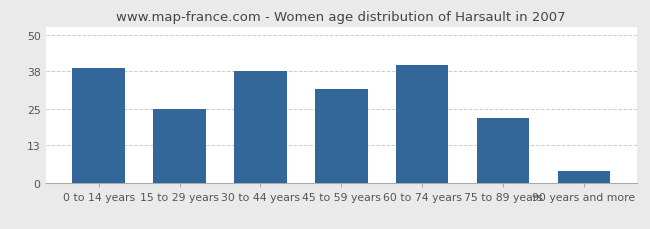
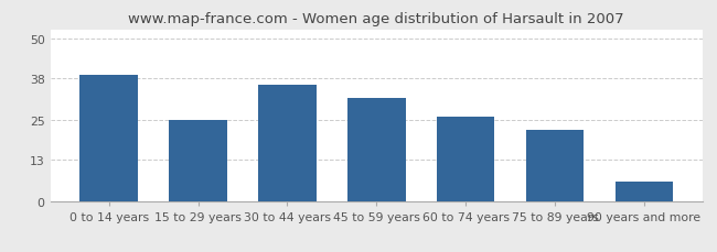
30 to 44 years: 38 -> 36
60 to 74 years: 40 -> 26
90 years and more: 4 -> 6
